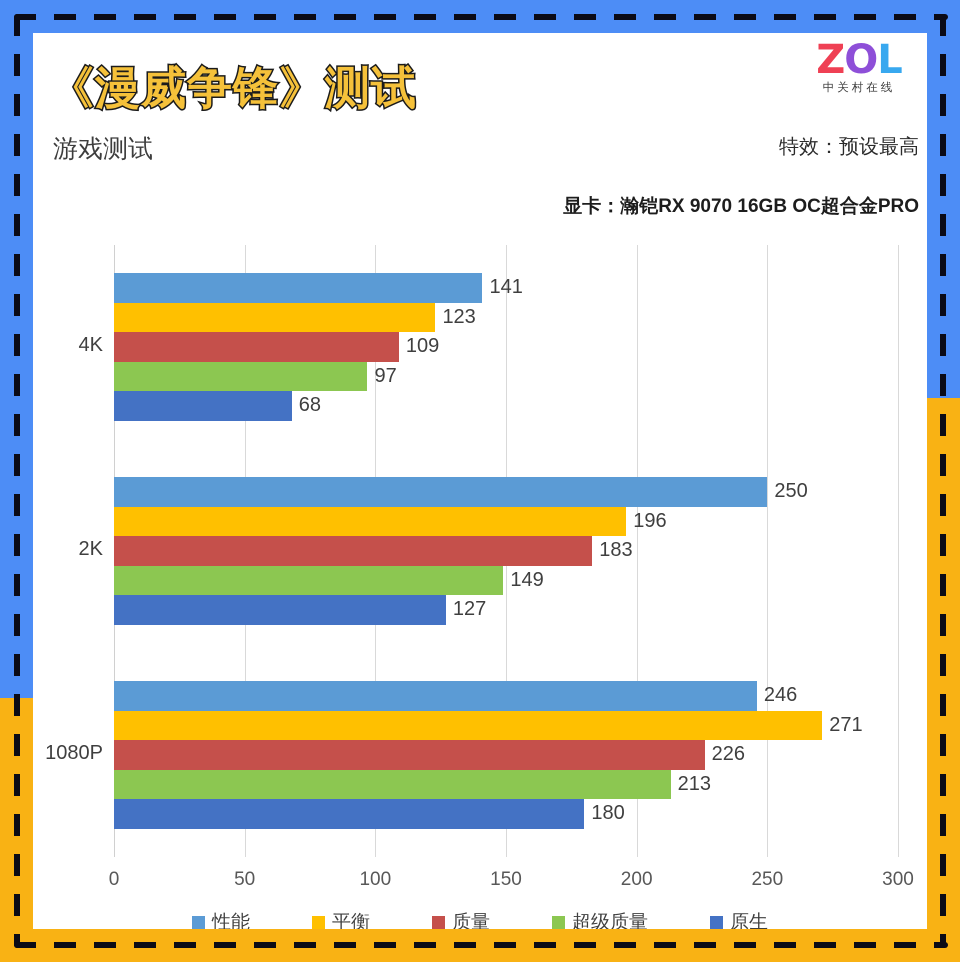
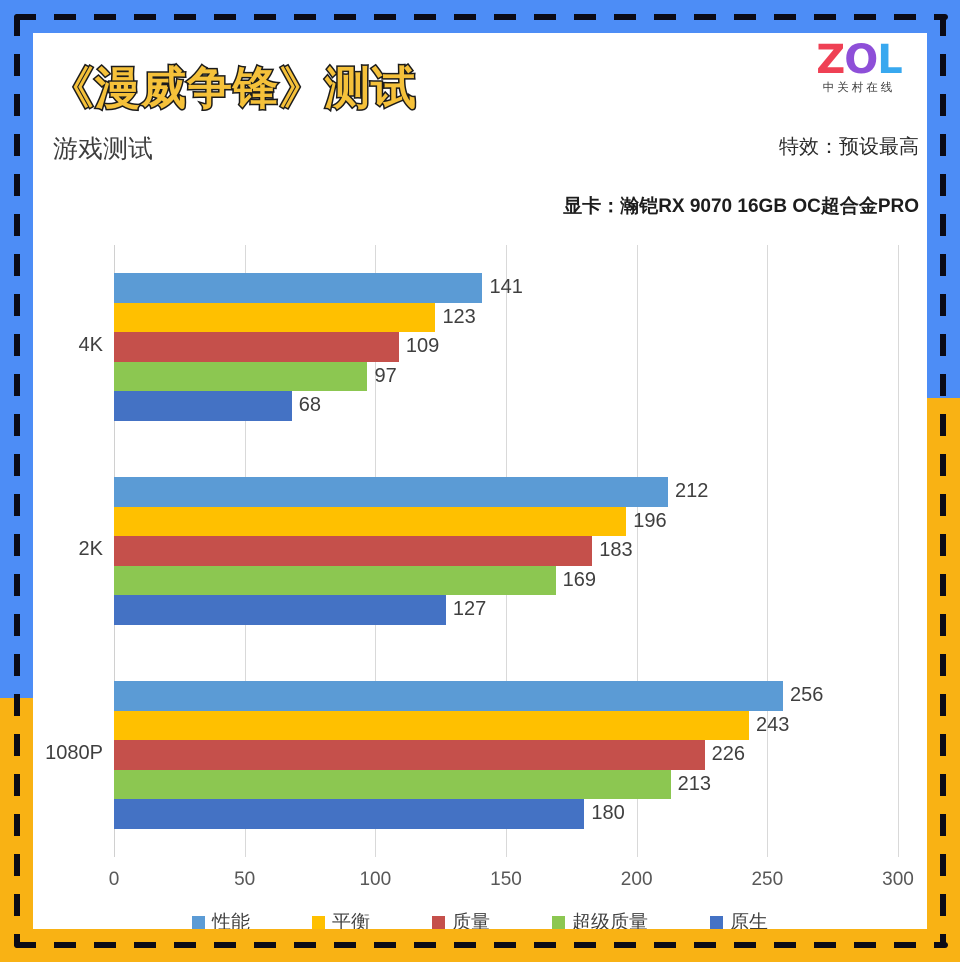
性能/2K: 250 -> 212
超级质量/2K: 149 -> 169
性能/1080P: 246 -> 256
平衡/1080P: 271 -> 243
